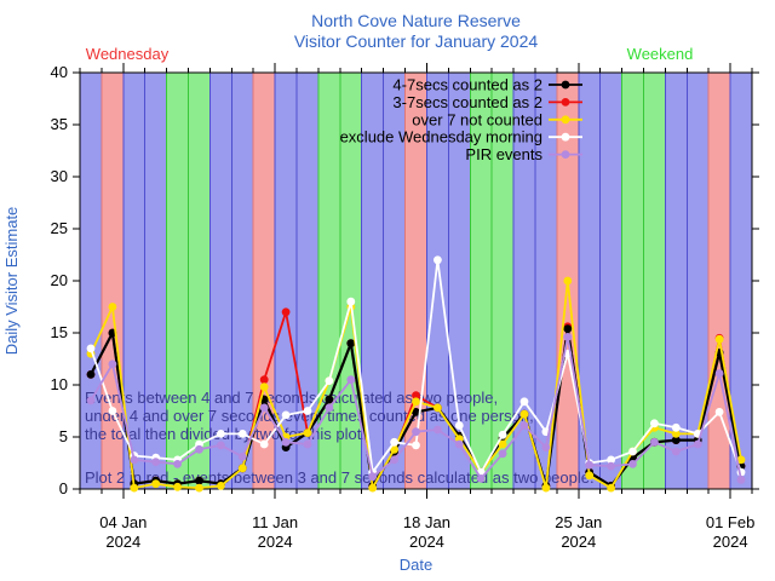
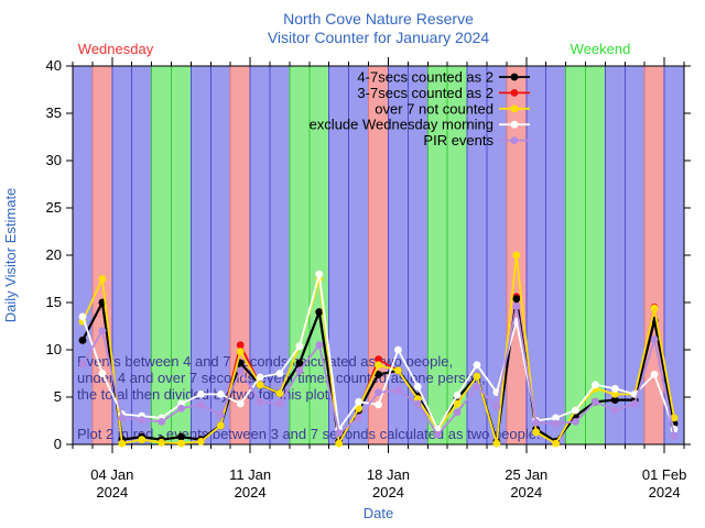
4-7secs counted as 2/11 Jan: 4 -> 6
3-7secs counted as 2/11 Jan: 17 -> 6
over 7 not counted/11 Jan: 5 -> 6
exclude Wednesday morning/18 Jan: 22 -> 10
